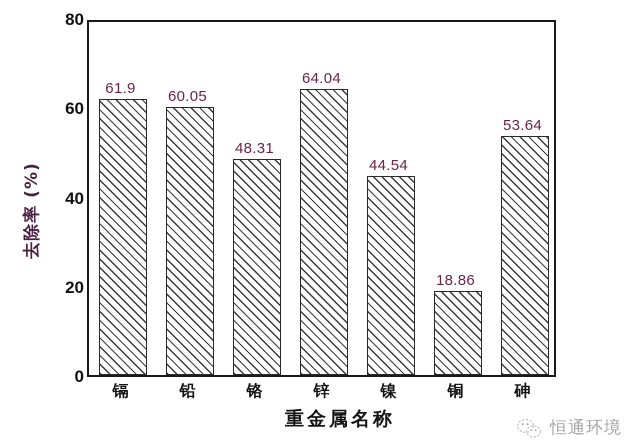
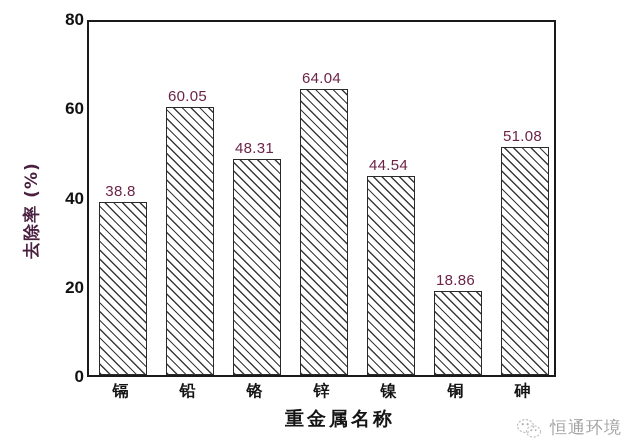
镉: 61.9 -> 38.8
砷: 53.64 -> 51.08
